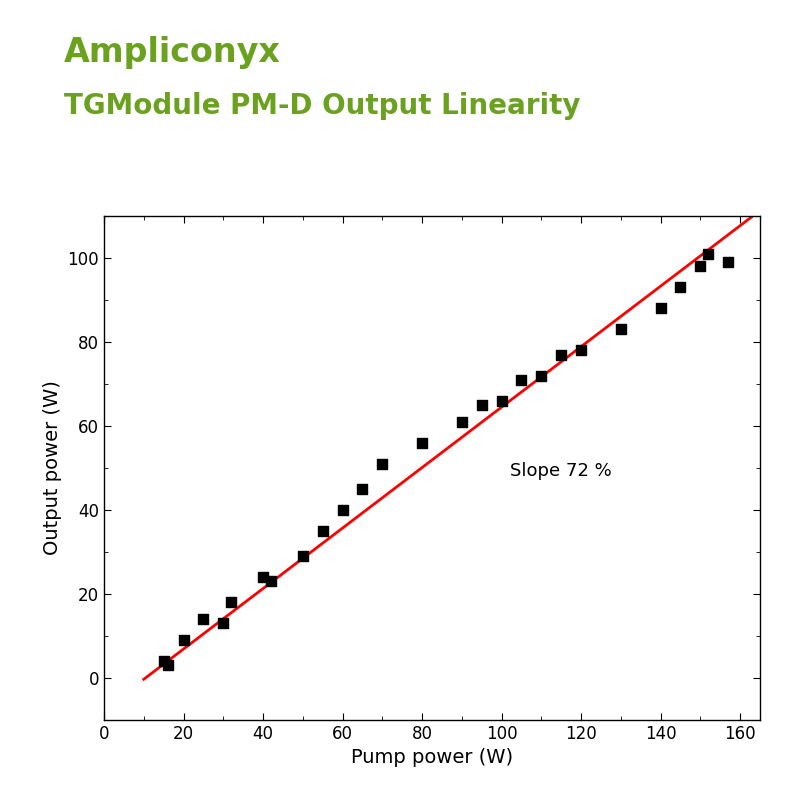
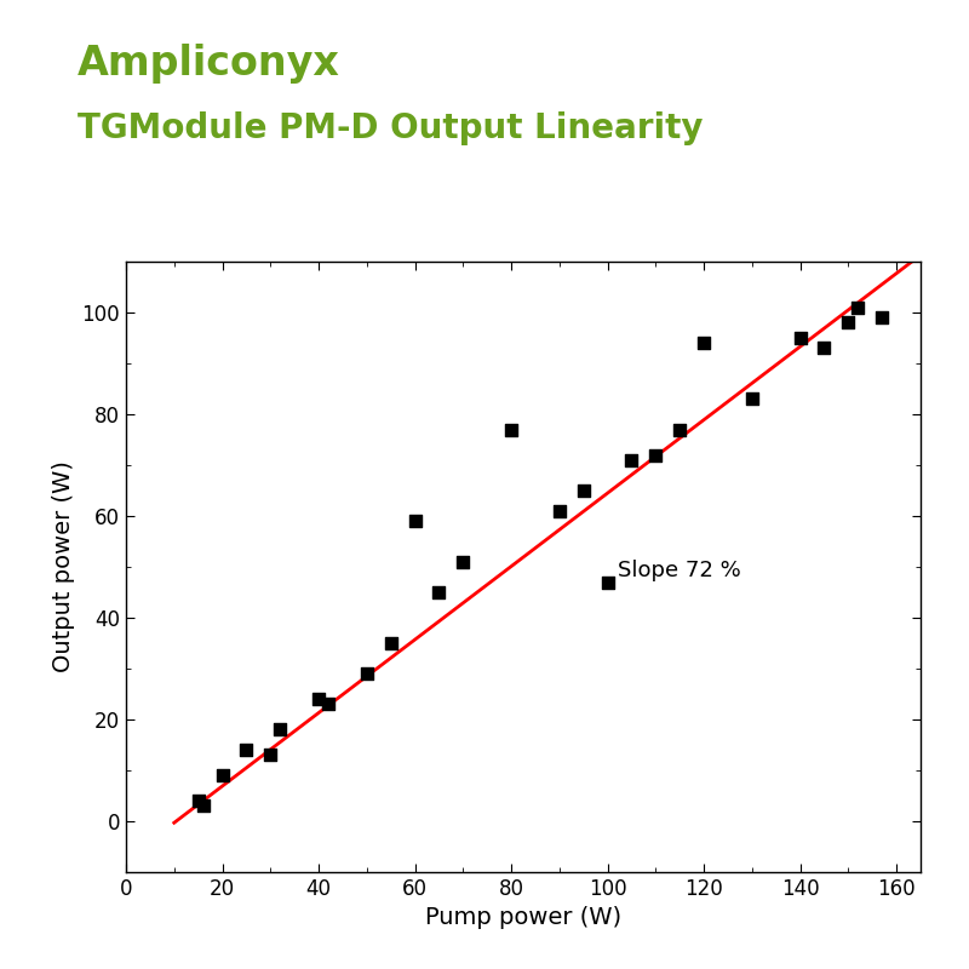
60: 40 -> 59
80: 56 -> 77
100: 66 -> 47
120: 78 -> 94
140: 88 -> 95
